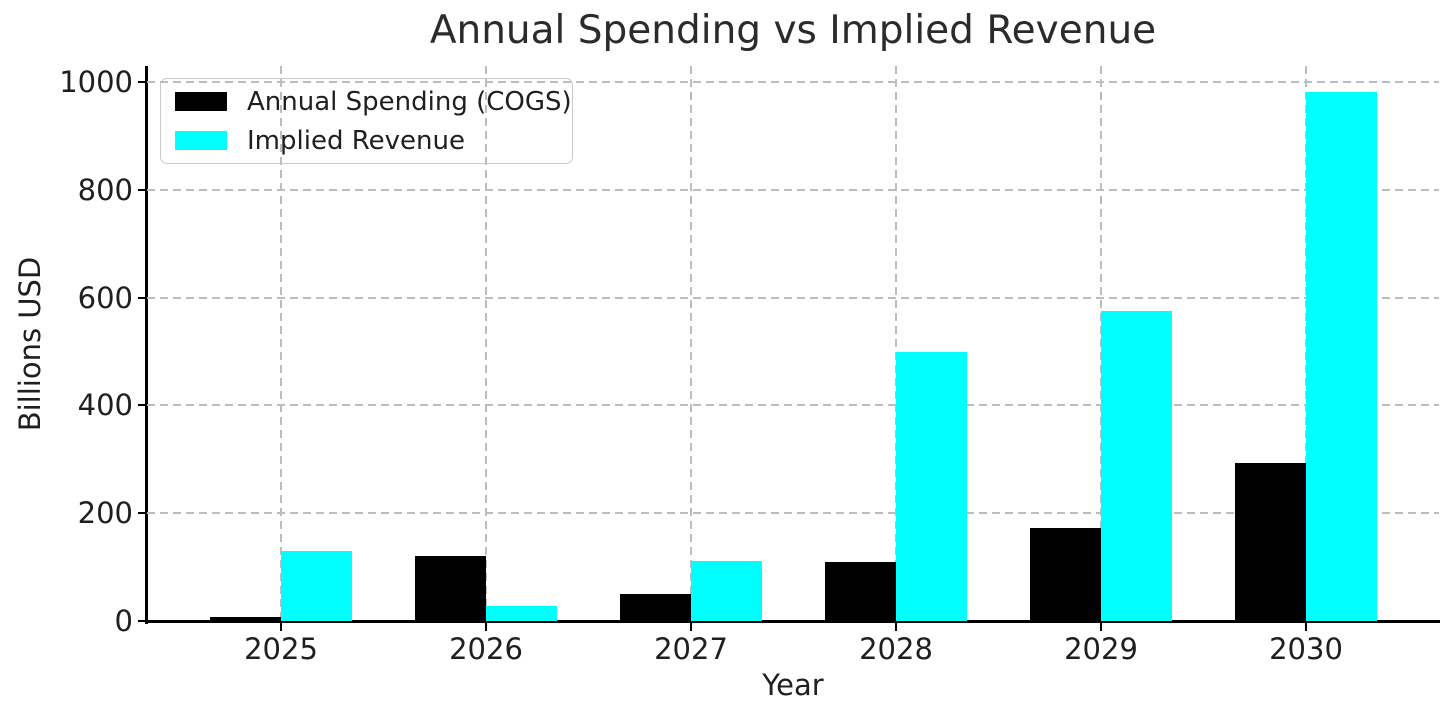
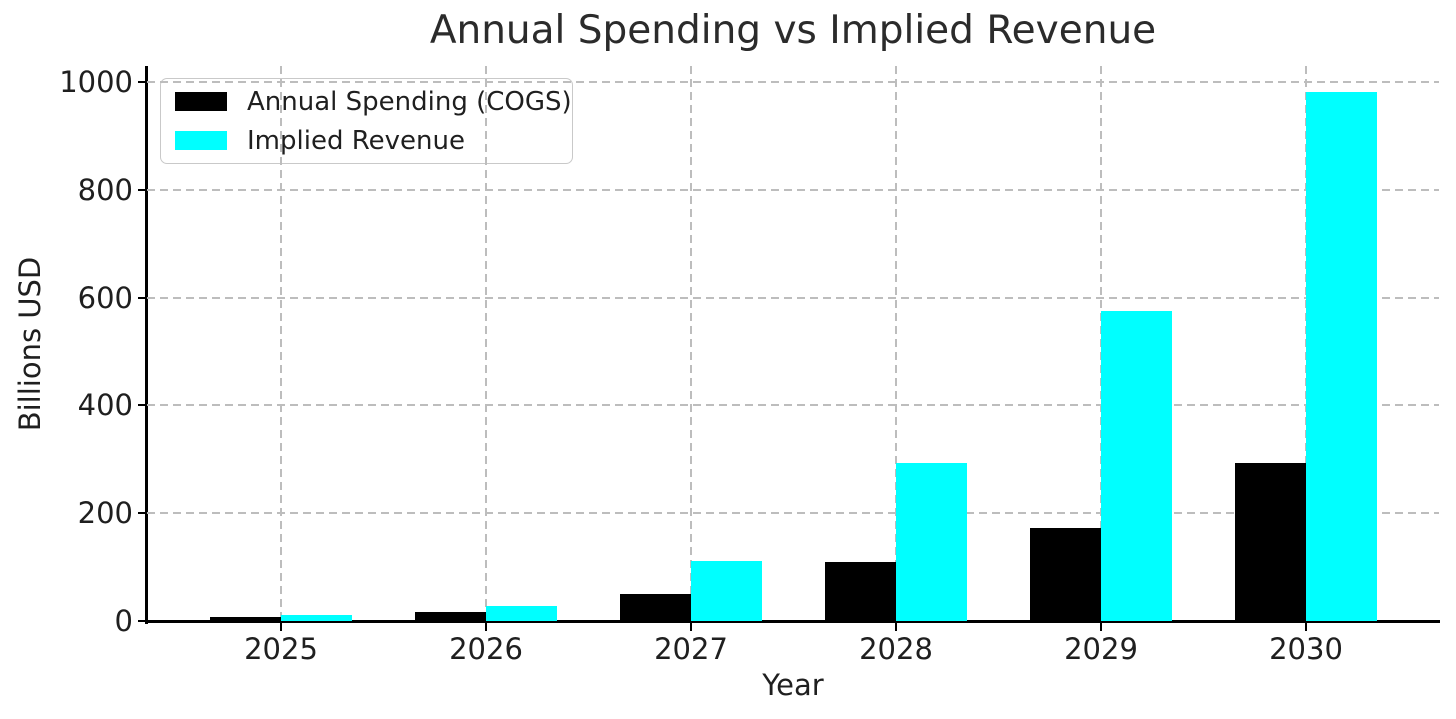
Implied Revenue/2025: 130 -> 10
Annual Spending (COGS)/2026: 120 -> 20
Implied Revenue/2028: 500 -> 290
